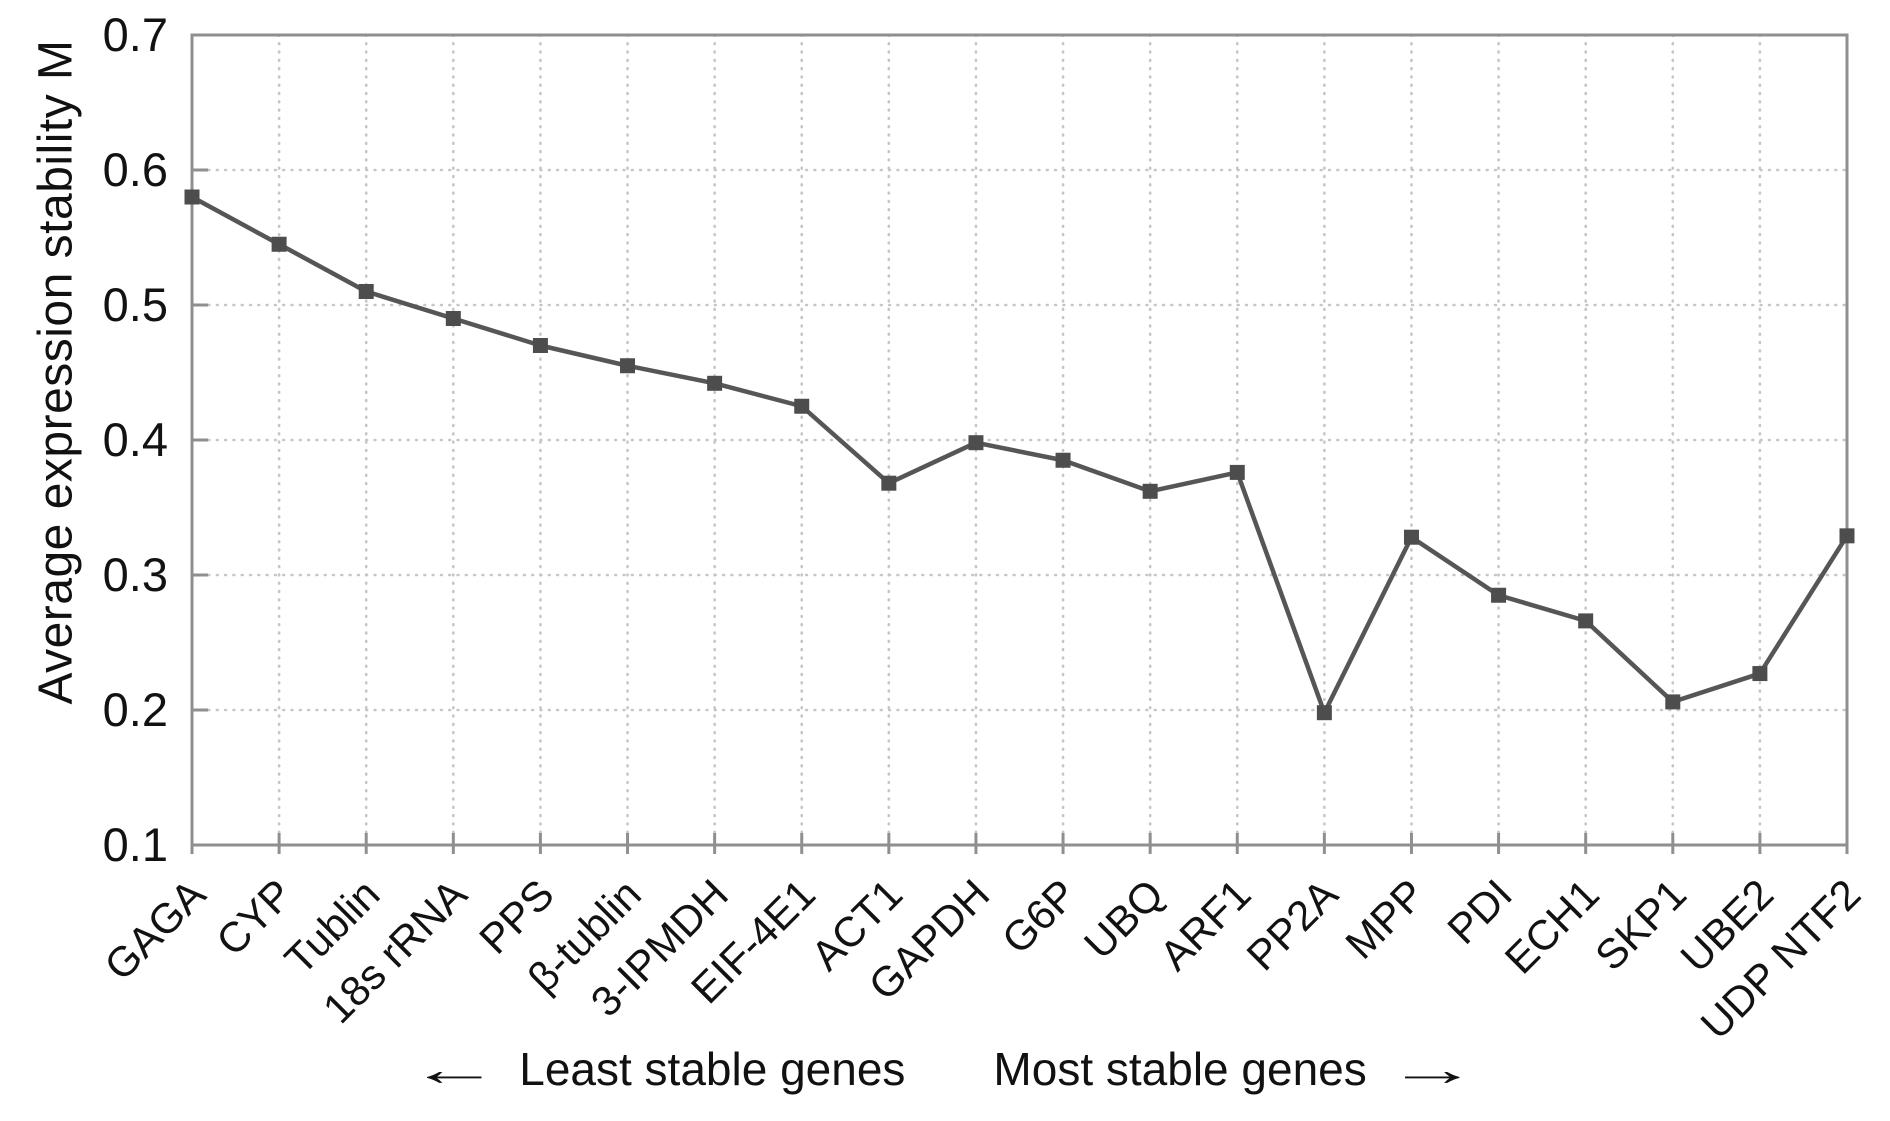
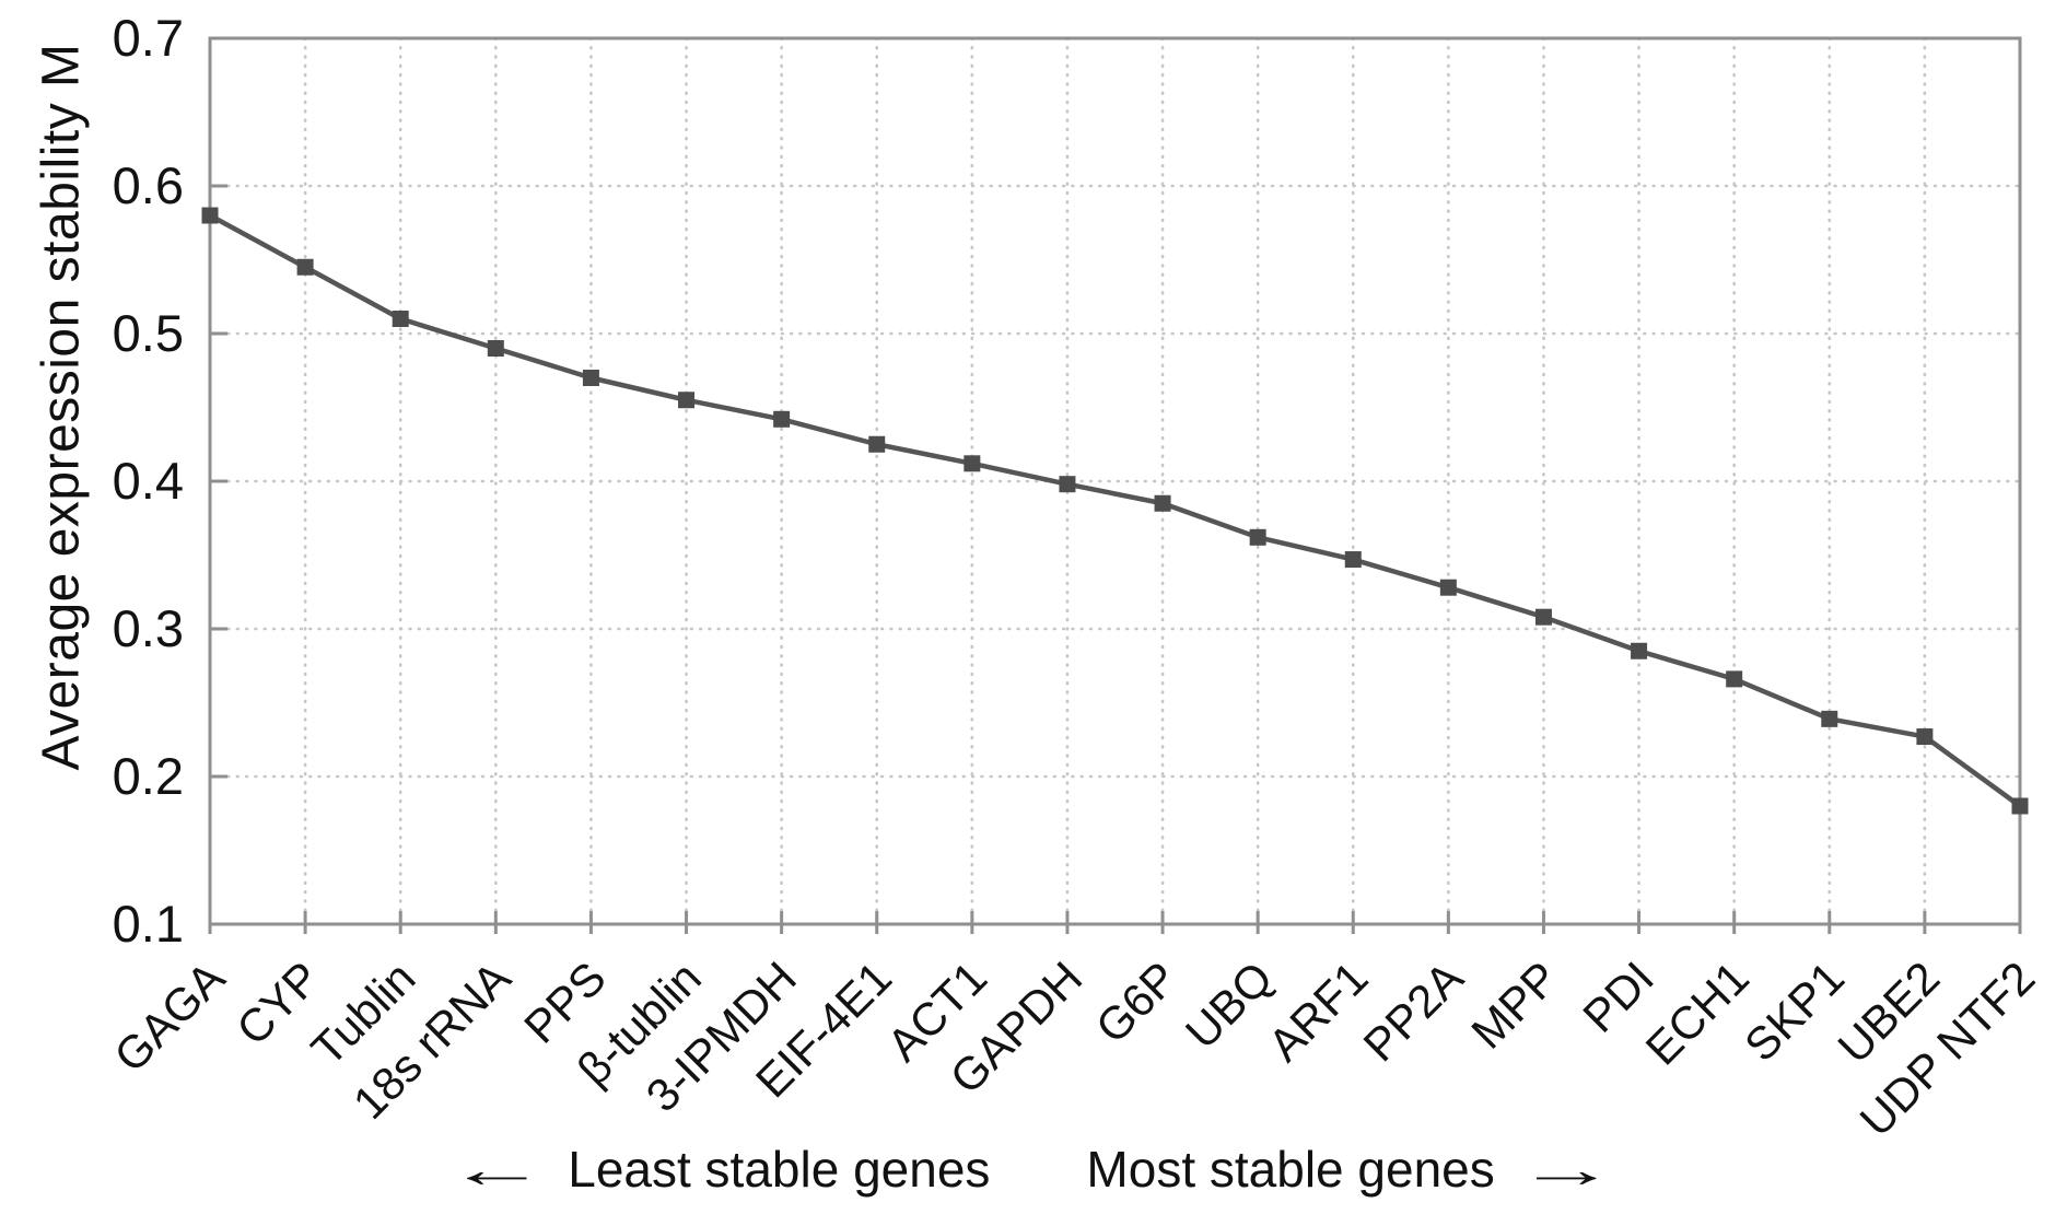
ACT1: 0.368 -> 0.412
ARF1: 0.376 -> 0.347
PP2A: 0.198 -> 0.328
MPP: 0.328 -> 0.308
SKP1: 0.206 -> 0.239
UDP NTF2: 0.329 -> 0.180
